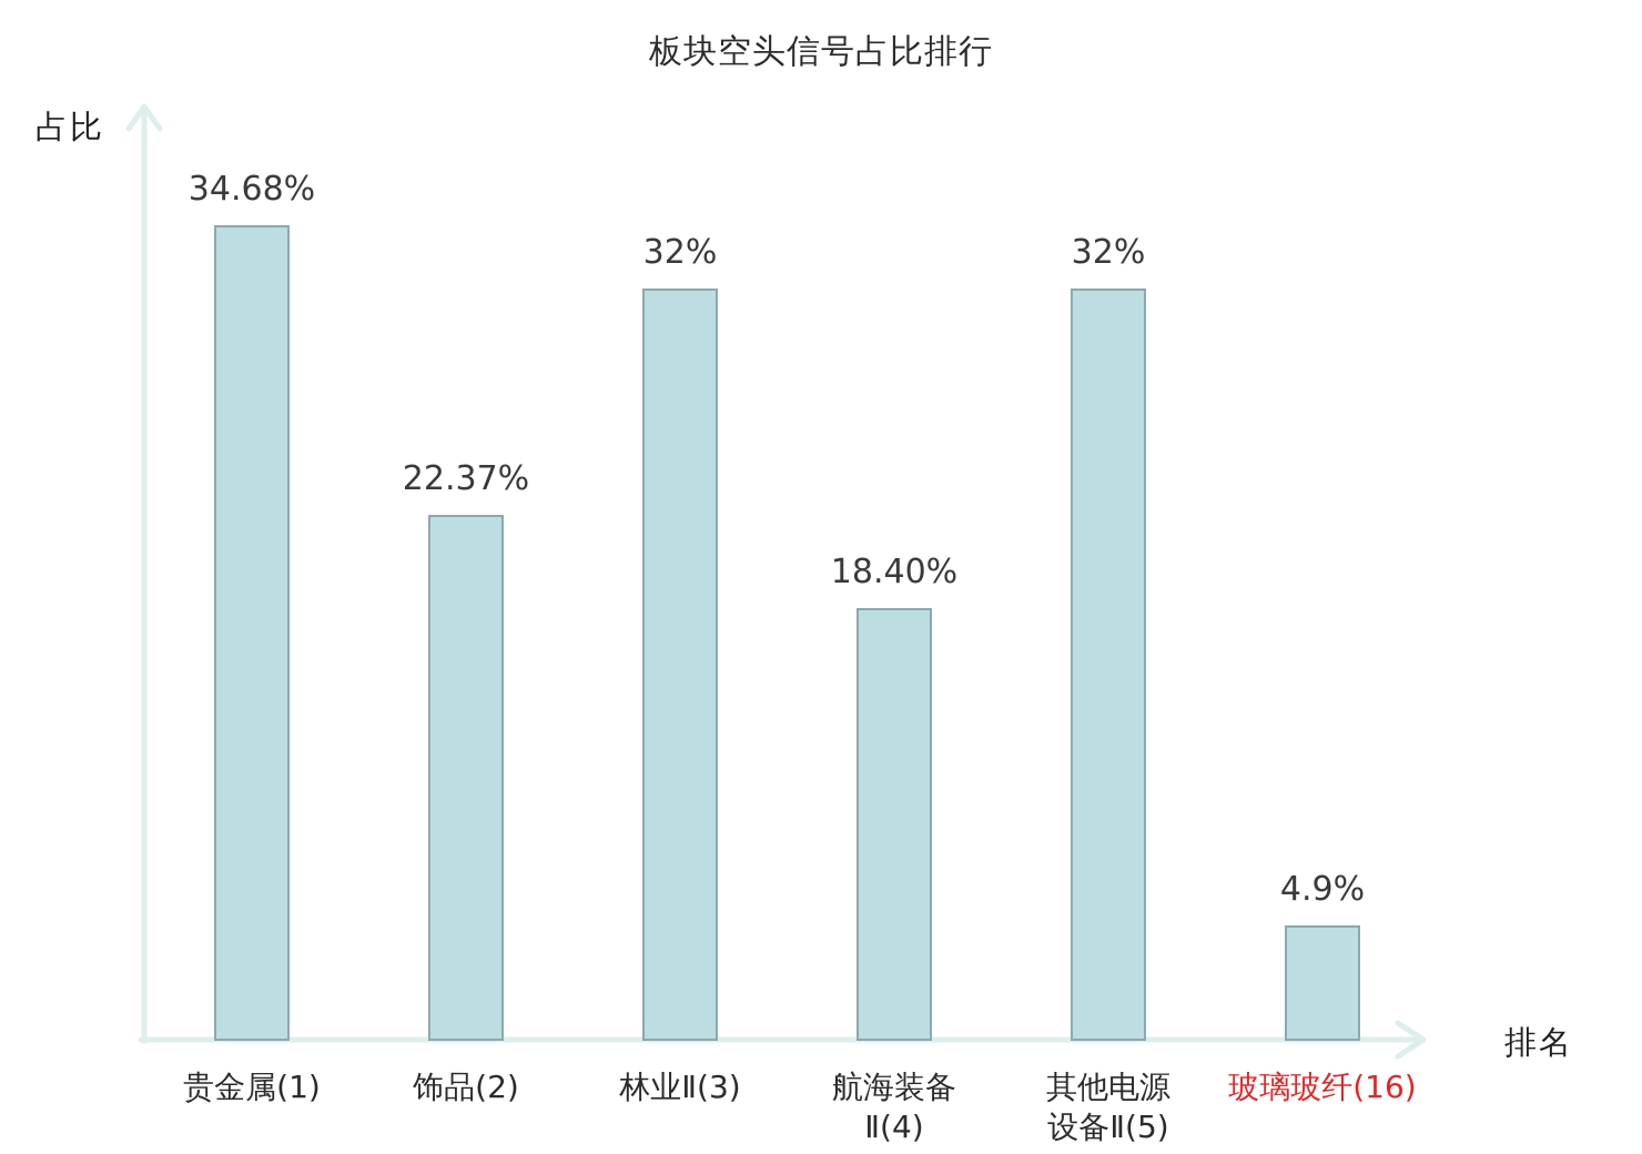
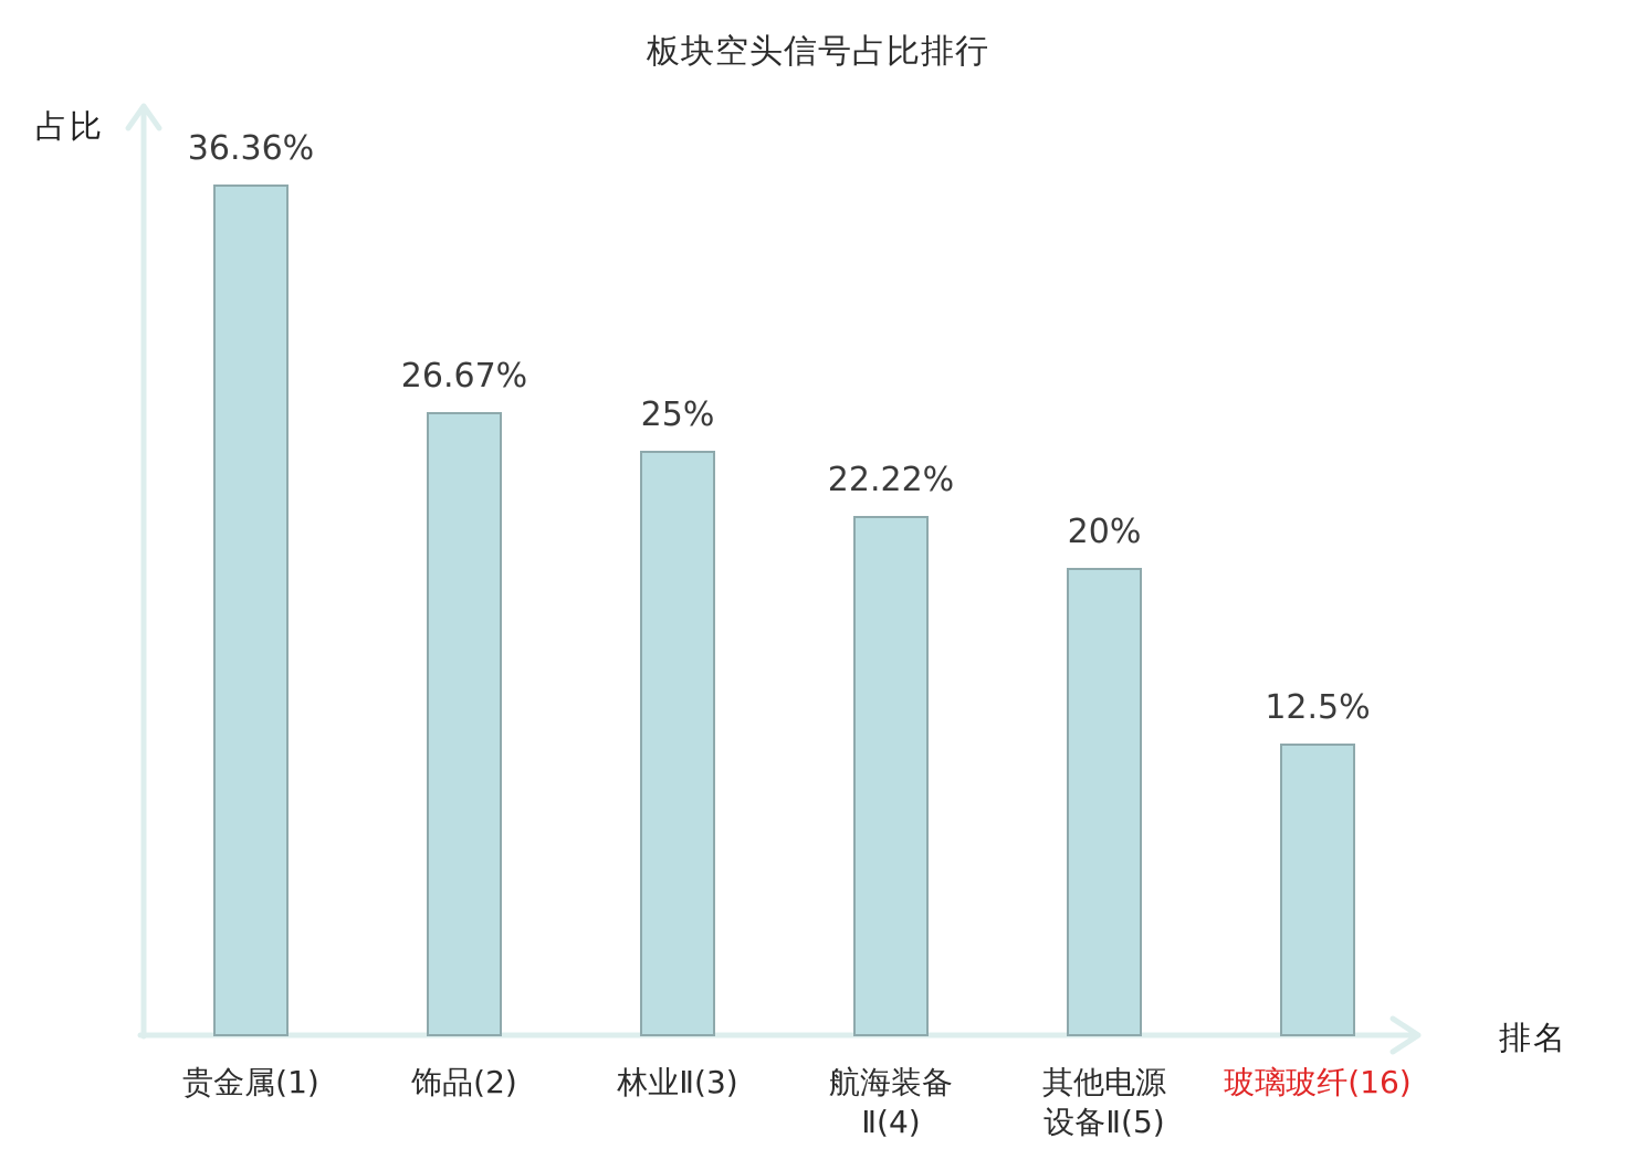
贵金属(1): 34.68% -> 36.36%
饰品(2): 22.37% -> 26.67%
林业Ⅱ(3): 32% -> 25%
航海装备 Ⅱ(4): 18.40% -> 22.22%
其他电源 设备Ⅱ(5): 32% -> 20%
玻璃玻纤(16): 4.9% -> 12.5%
